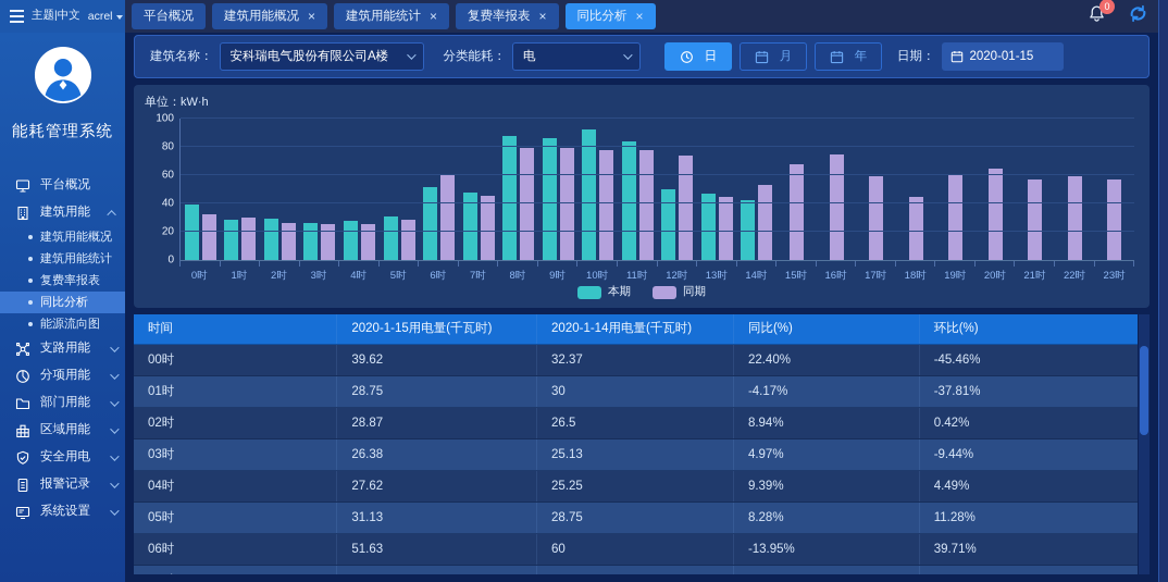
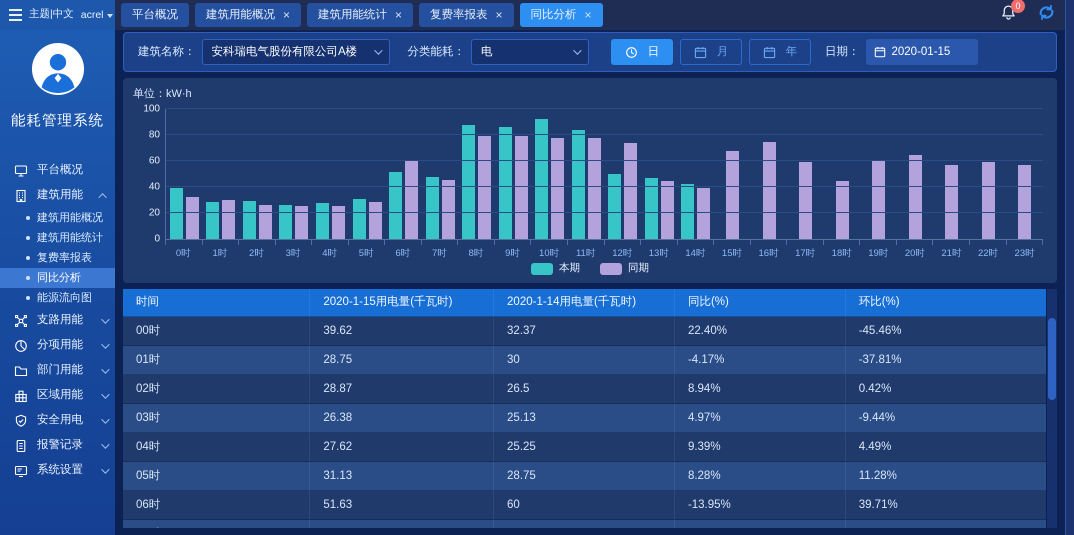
同期/14时: 53 -> 39
